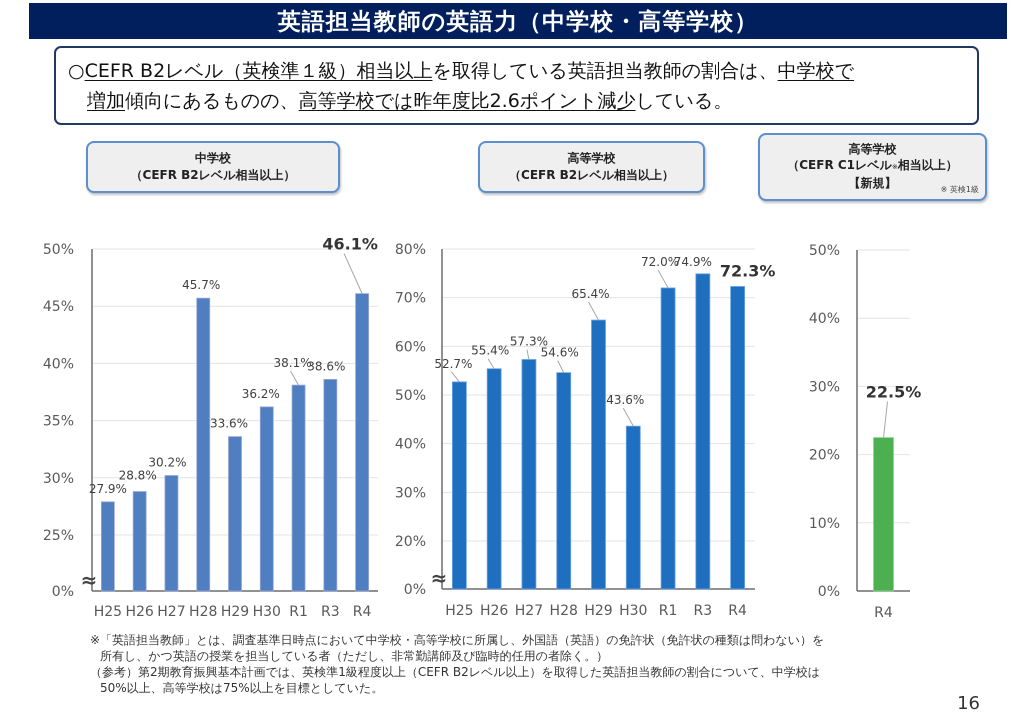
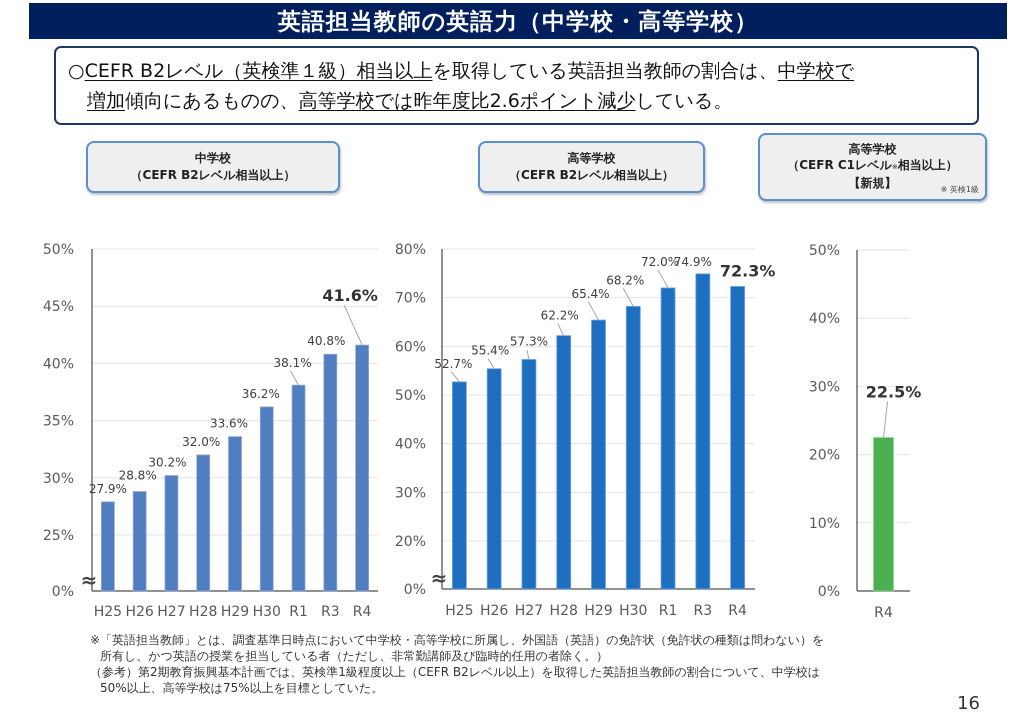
中学校（CEFR B2レベル相当以上）/H28: 45.7% -> 32.0%
中学校（CEFR B2レベル相当以上）/R3: 38.6% -> 40.8%
中学校（CEFR B2レベル相当以上）/R4: 46.1% -> 41.6%
高等学校（CEFR B2レベル相当以上）/H28: 54.6% -> 62.2%
高等学校（CEFR B2レベル相当以上）/H30: 43.6% -> 68.2%
